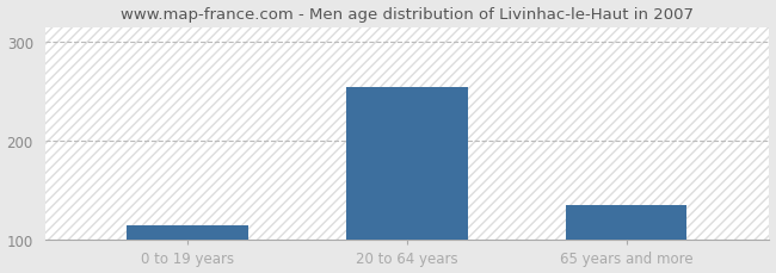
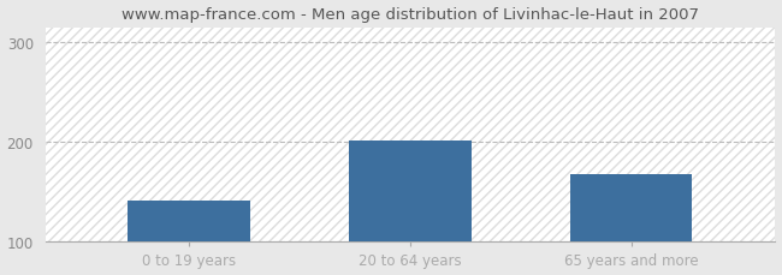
0 to 19 years: 115 -> 142
20 to 64 years: 255 -> 202
65 years and more: 135 -> 168
